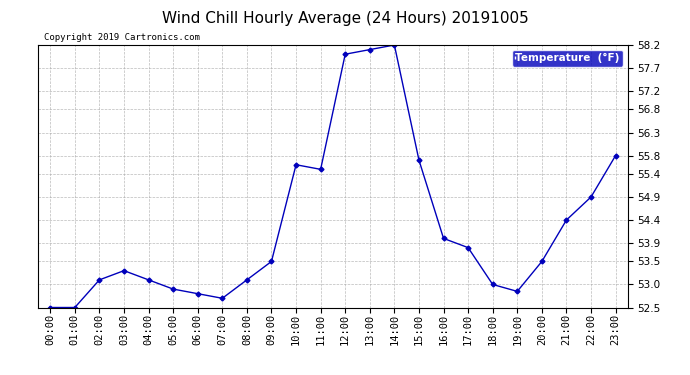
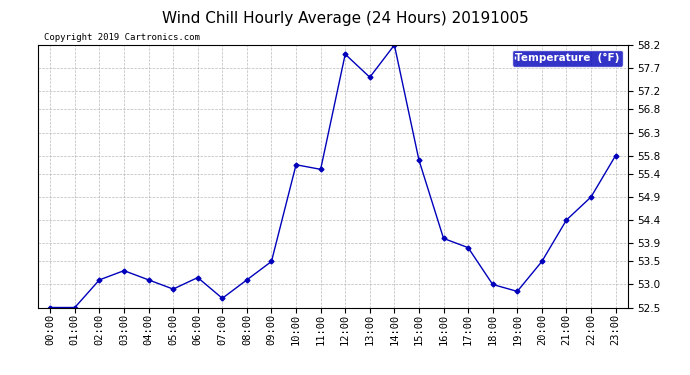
06:00: 52.80 -> 53.15
13:00: 58.10 -> 57.50
